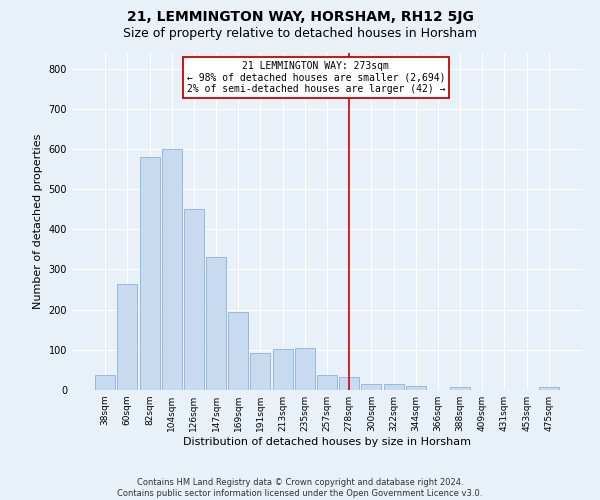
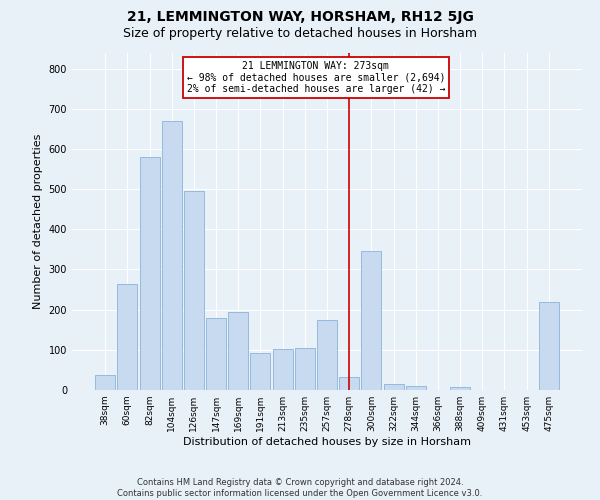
104sqm: 600 -> 670
126sqm: 450 -> 495
147sqm: 330 -> 180
257sqm: 38 -> 175
300sqm: 15 -> 345
475sqm: 7 -> 220
